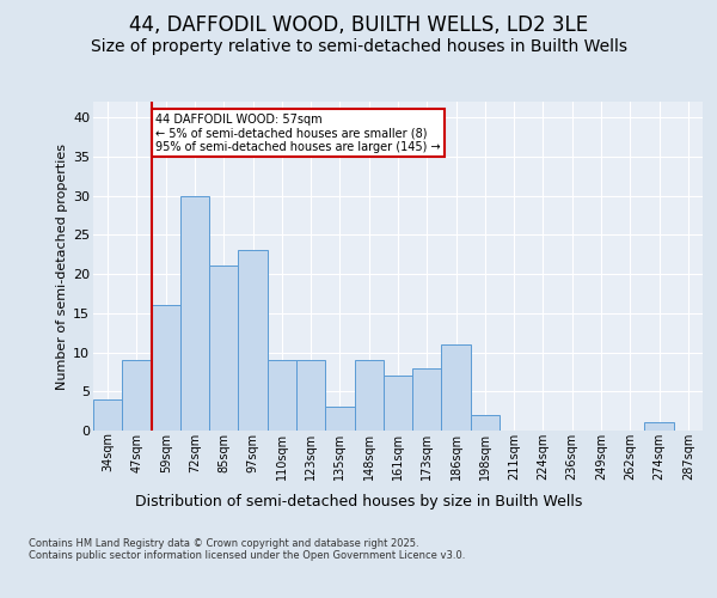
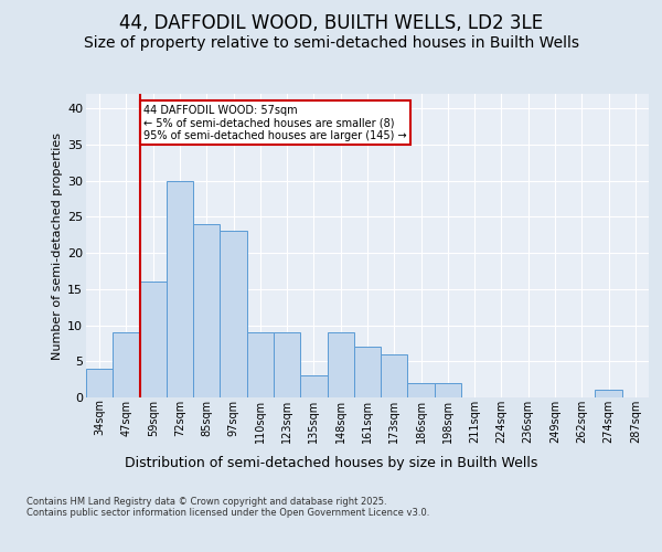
85sqm: 21 -> 24
173sqm: 8 -> 6
186sqm: 11 -> 2
